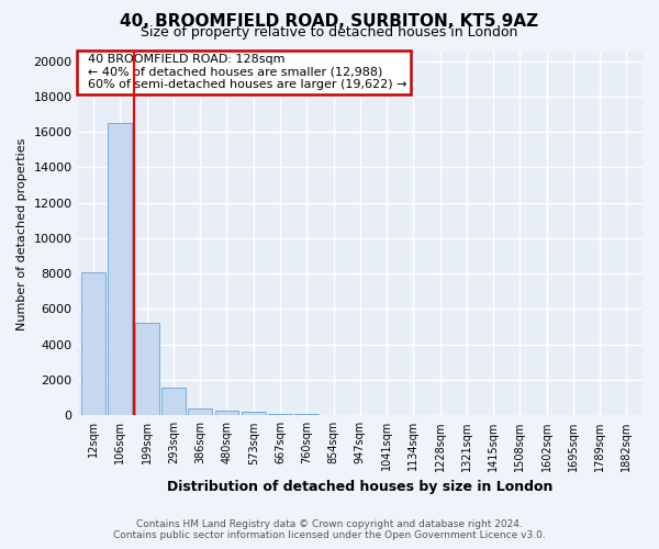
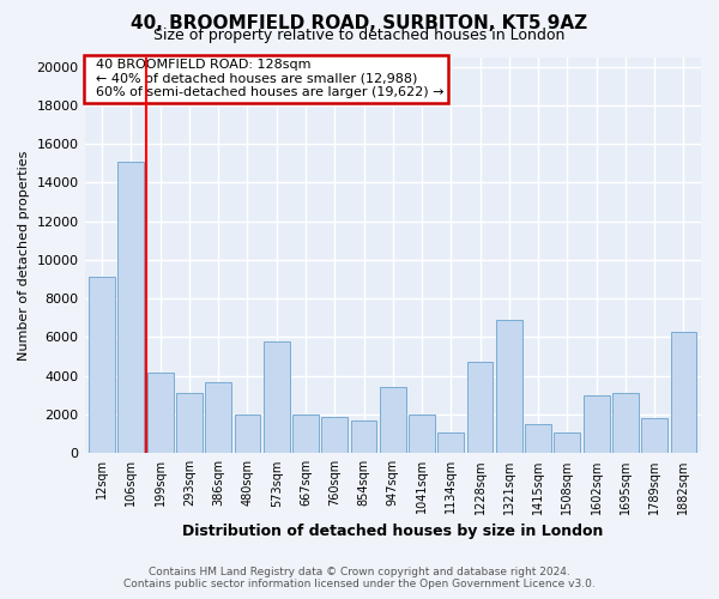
12sqm: 8000 -> 9100
106sqm: 16500 -> 15100
199sqm: 5200 -> 4200
293sqm: 1600 -> 3100
386sqm: 400 -> 3700
480sqm: 300 -> 2000
573sqm: 200 -> 5800
667sqm: 100 -> 2000
760sqm: 100 -> 1900
854sqm: 0 -> 1700
947sqm: 0 -> 3400
1041sqm: 0 -> 2000
1134sqm: 0 -> 1100
1228sqm: 0 -> 4700
1321sqm: 0 -> 6900
1415sqm: 0 -> 1500
1508sqm: 0 -> 1100
1602sqm: 0 -> 3000
1695sqm: 0 -> 3100
1789sqm: 0 -> 1800
1882sqm: 0 -> 6300
